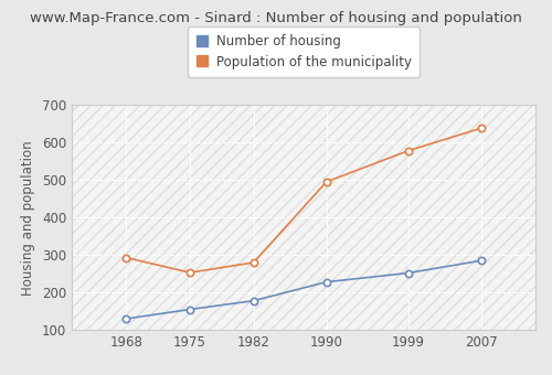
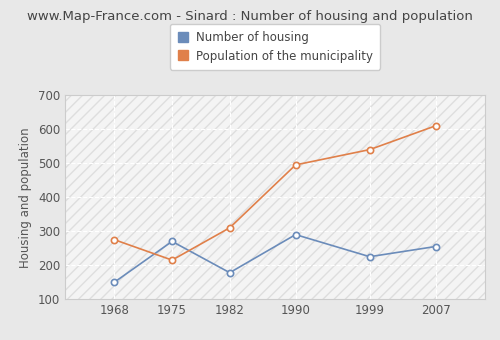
Number of housing/1968: 130 -> 150
Population of the municipality/1968: 293 -> 275
Number of housing/1975: 155 -> 270
Population of the municipality/1975: 253 -> 215
Population of the municipality/1982: 280 -> 310
Number of housing/1990: 228 -> 290
Number of housing/1999: 252 -> 225
Population of the municipality/1999: 578 -> 540
Number of housing/2007: 285 -> 255
Population of the municipality/2007: 638 -> 610
